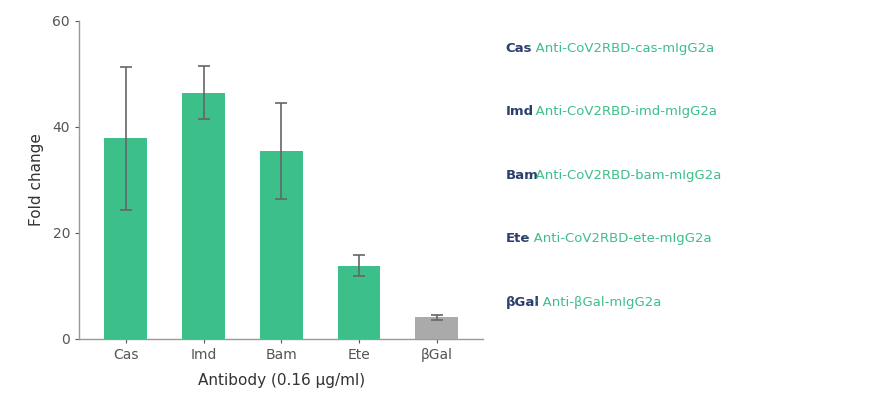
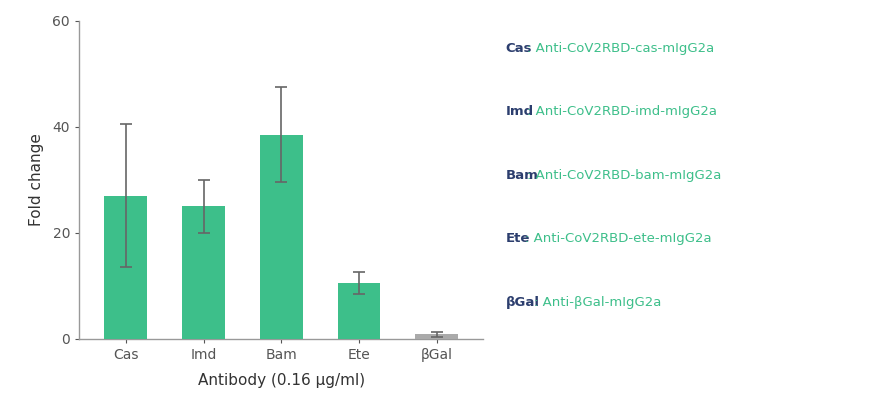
Cas: 37.8 -> 27.0
Imd: 46.4 -> 25.0
Bam: 35.4 -> 38.5
Ete: 13.8 -> 10.5
βGal: 4.0 -> 0.8
